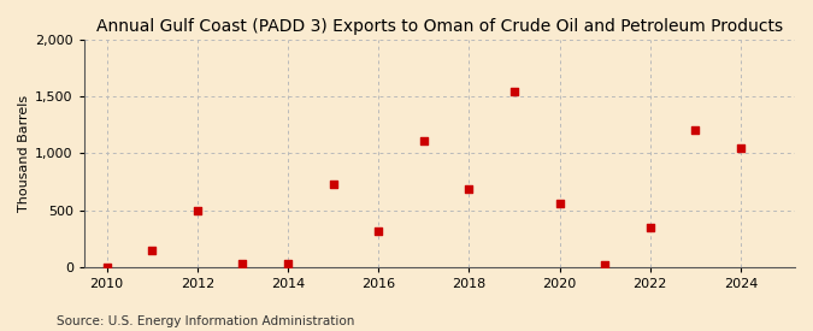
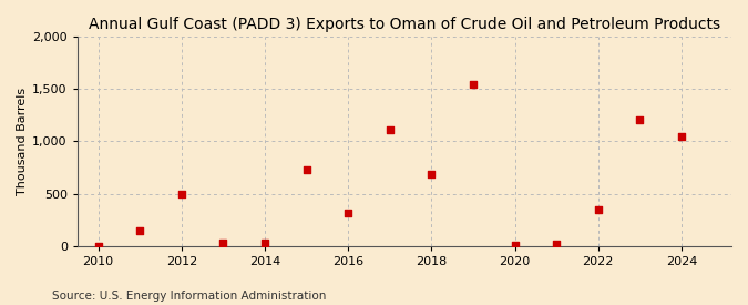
2020: 560 -> 0
